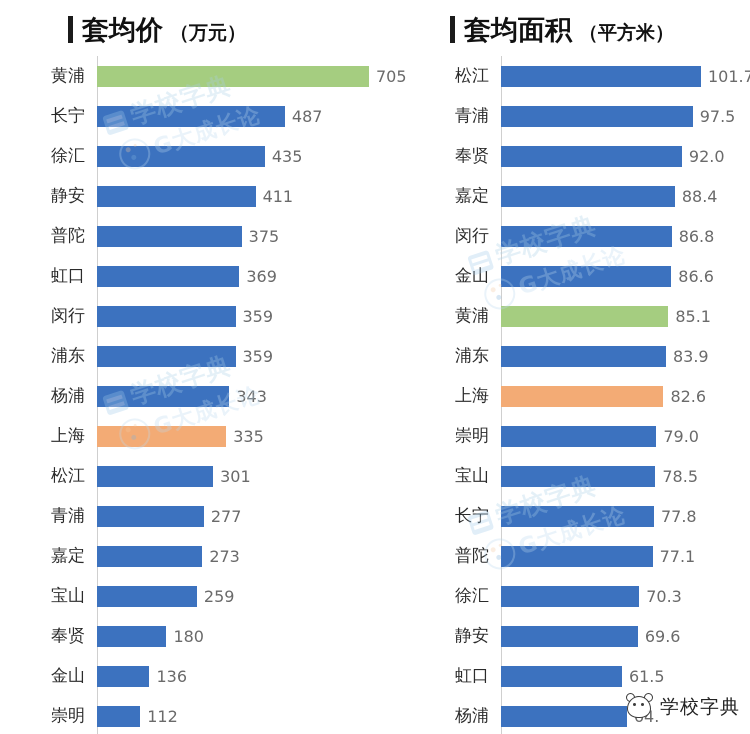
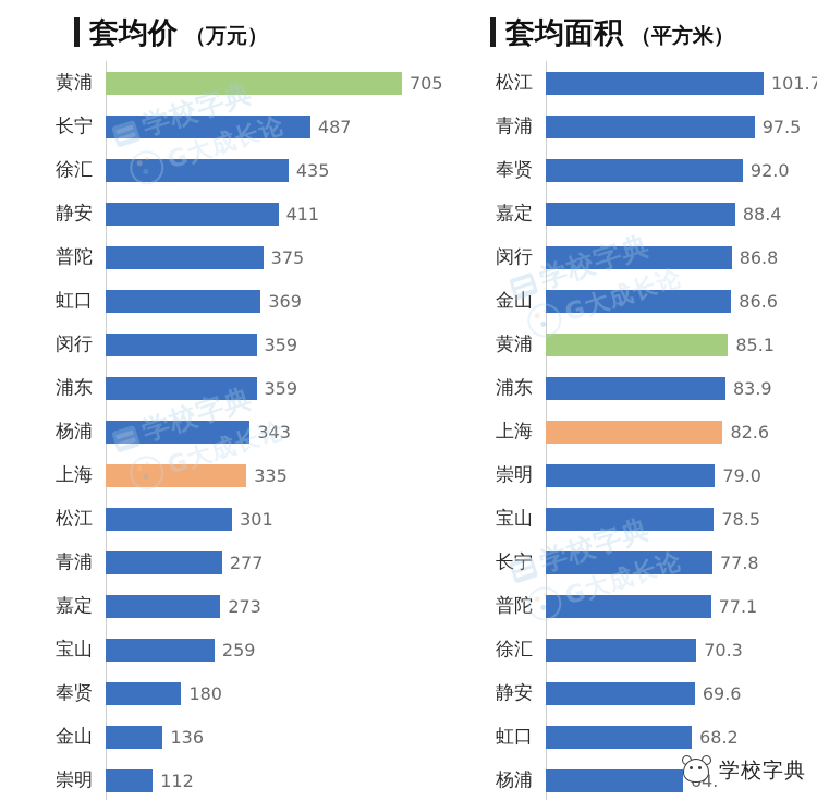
套均面积/虹口: 61.5 -> 68.2
